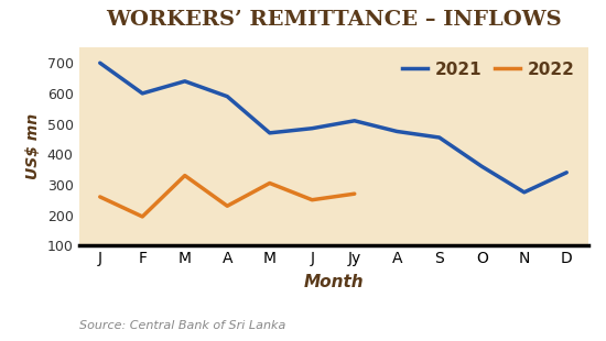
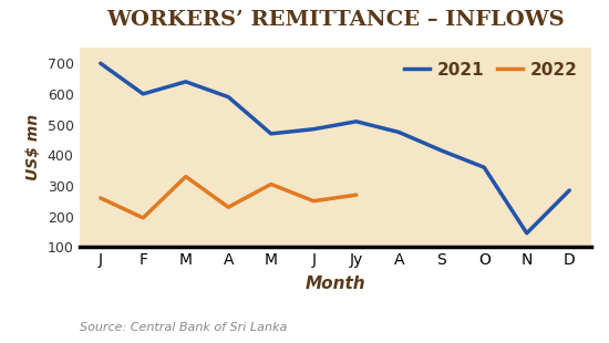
2021/S: 455 -> 415
2021/N: 275 -> 145
2021/D: 340 -> 285
